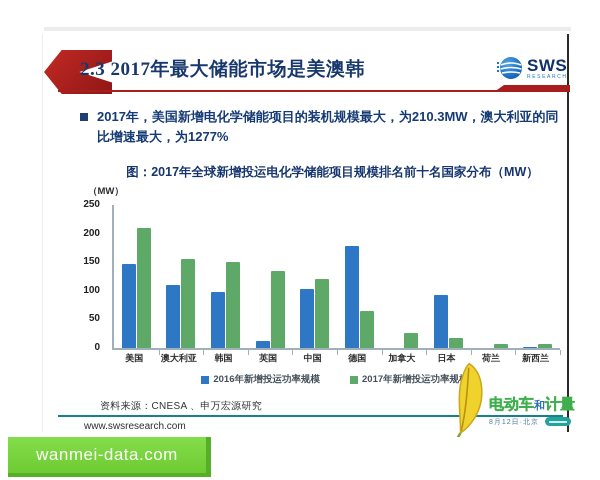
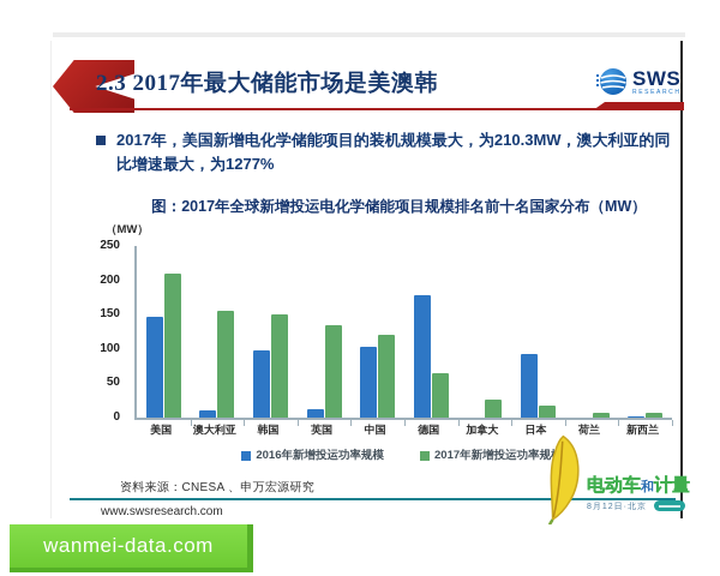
2016年新增投运功率规模/澳大利亚: 110 -> 10
